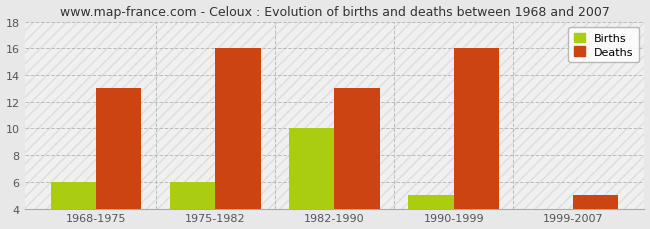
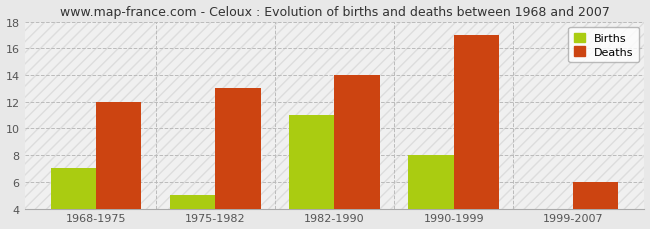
Births/1968-1975: 6 -> 7
Deaths/1968-1975: 13 -> 12
Births/1975-1982: 6 -> 5
Deaths/1975-1982: 16 -> 13
Births/1982-1990: 10 -> 11
Deaths/1982-1990: 13 -> 14
Births/1990-1999: 5 -> 8
Deaths/1990-1999: 16 -> 17
Deaths/1999-2007: 5 -> 6
